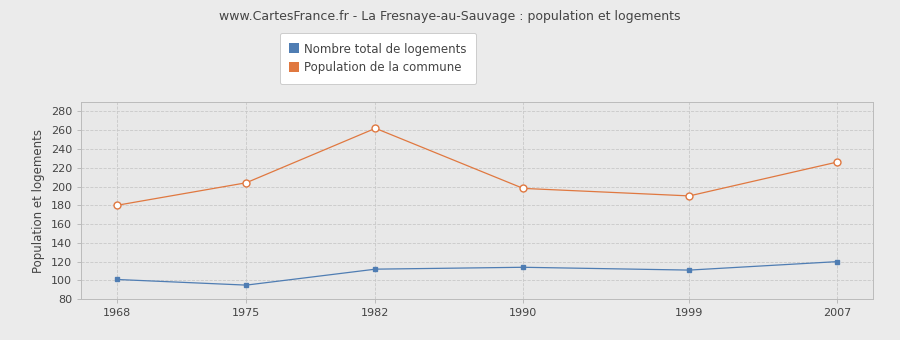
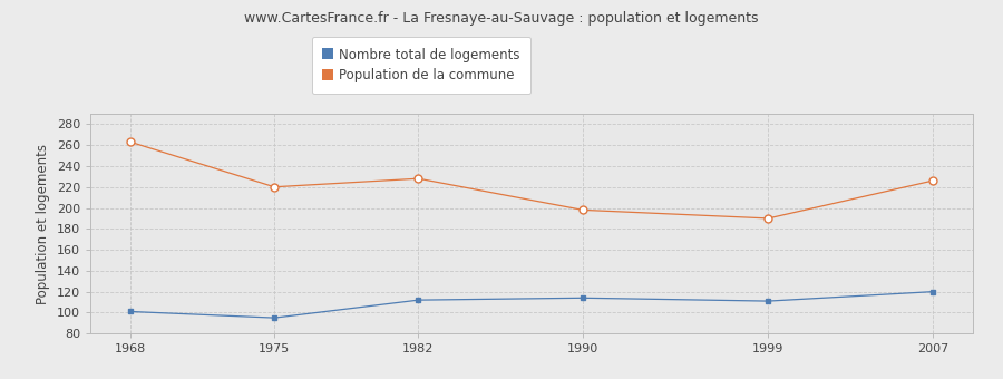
Population de la commune/1968: 180 -> 263
Population de la commune/1975: 204 -> 220
Population de la commune/1982: 262 -> 228
